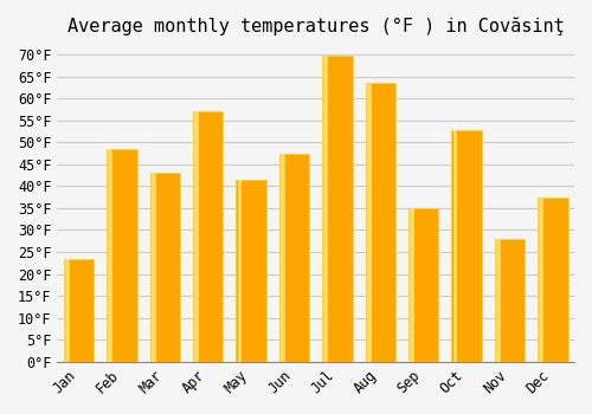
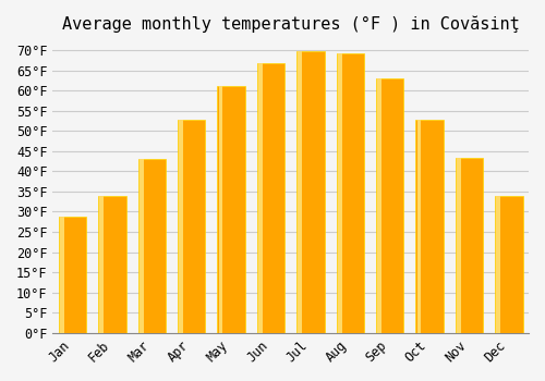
Jan: 23.5°F -> 28.8°F
Feb: 48.5°F -> 34.0°F
Apr: 57.0°F -> 52.7°F
May: 41.5°F -> 61.2°F
Jun: 47.5°F -> 66.7°F
Aug: 63.5°F -> 69.1°F
Sep: 35.0°F -> 63.0°F
Nov: 28.0°F -> 43.3°F
Dec: 37.5°F -> 33.8°F
